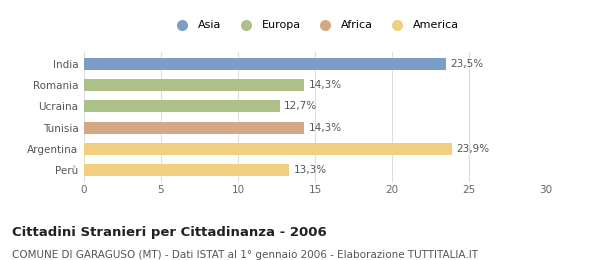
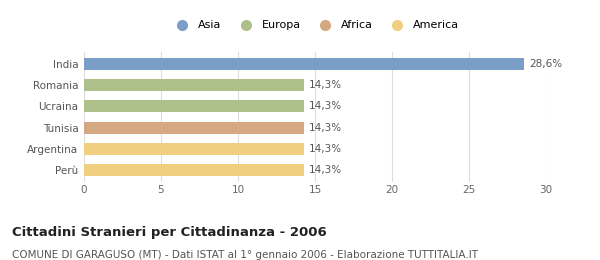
India: 23,5% -> 28,6%
Ucraina: 12,7% -> 14,3%
Argentina: 23,9% -> 14,3%
Perù: 13,3% -> 14,3%
